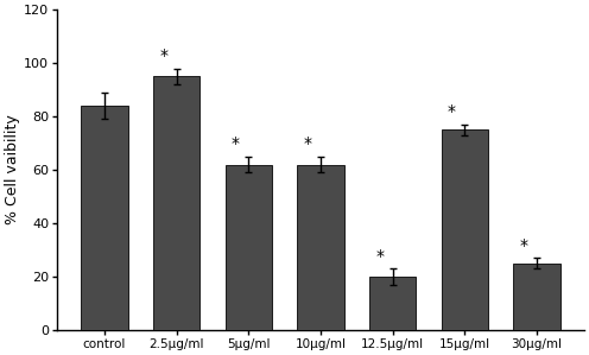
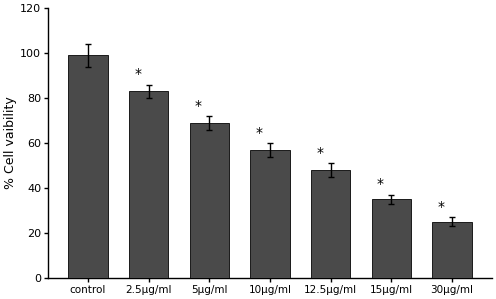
control: 84 -> 99
2.5μg/ml: 95 -> 83
5μg/ml: 62 -> 69
10μg/ml: 62 -> 57
12.5μg/ml: 20 -> 48
15μg/ml: 75 -> 35
